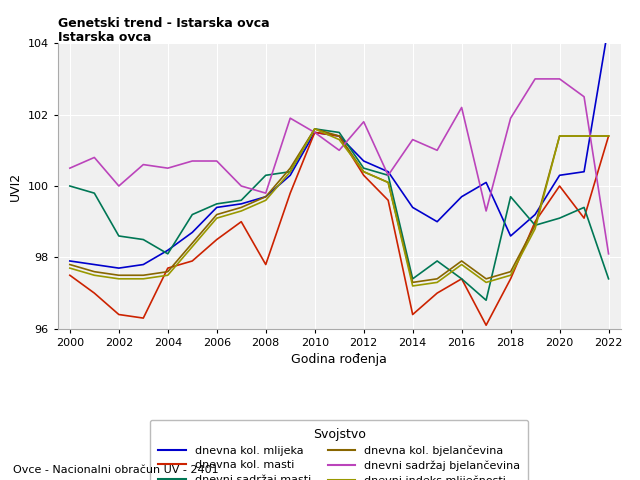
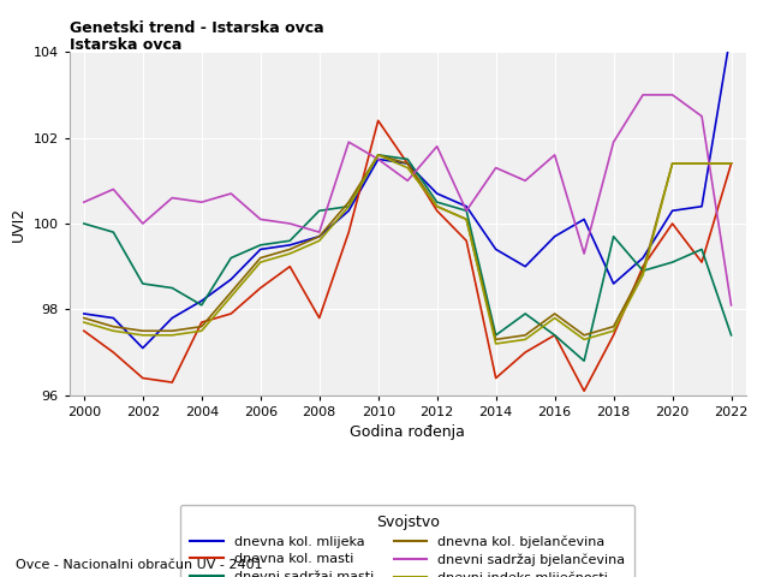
dnevna kol. mlijeka/2002: 97.7 -> 97.1
dnevni sadržaj bjelančevina/2006: 100.7 -> 100.1
dnevna kol. masti/2010: 101.5 -> 102.4
dnevni sadržaj bjelančevina/2016: 102.2 -> 101.6
